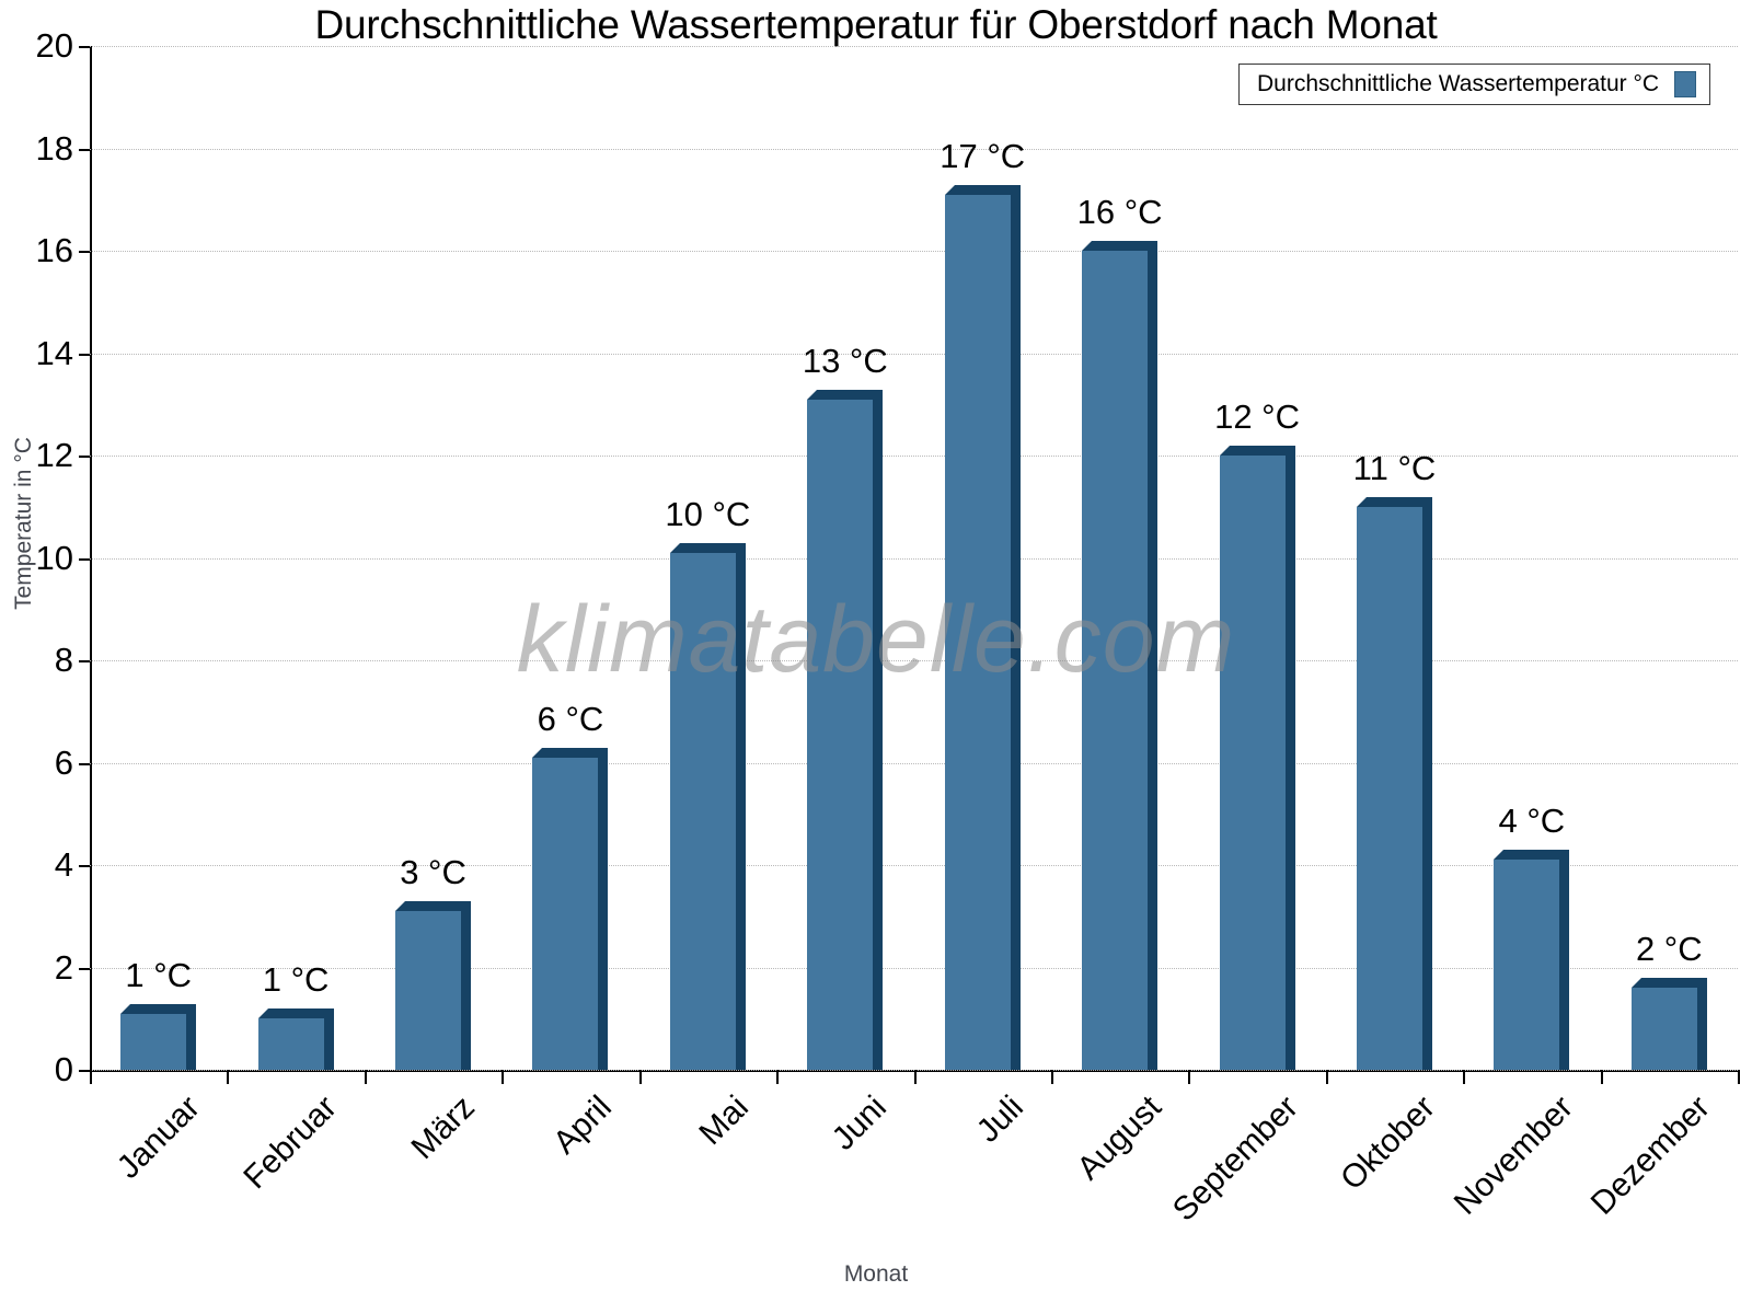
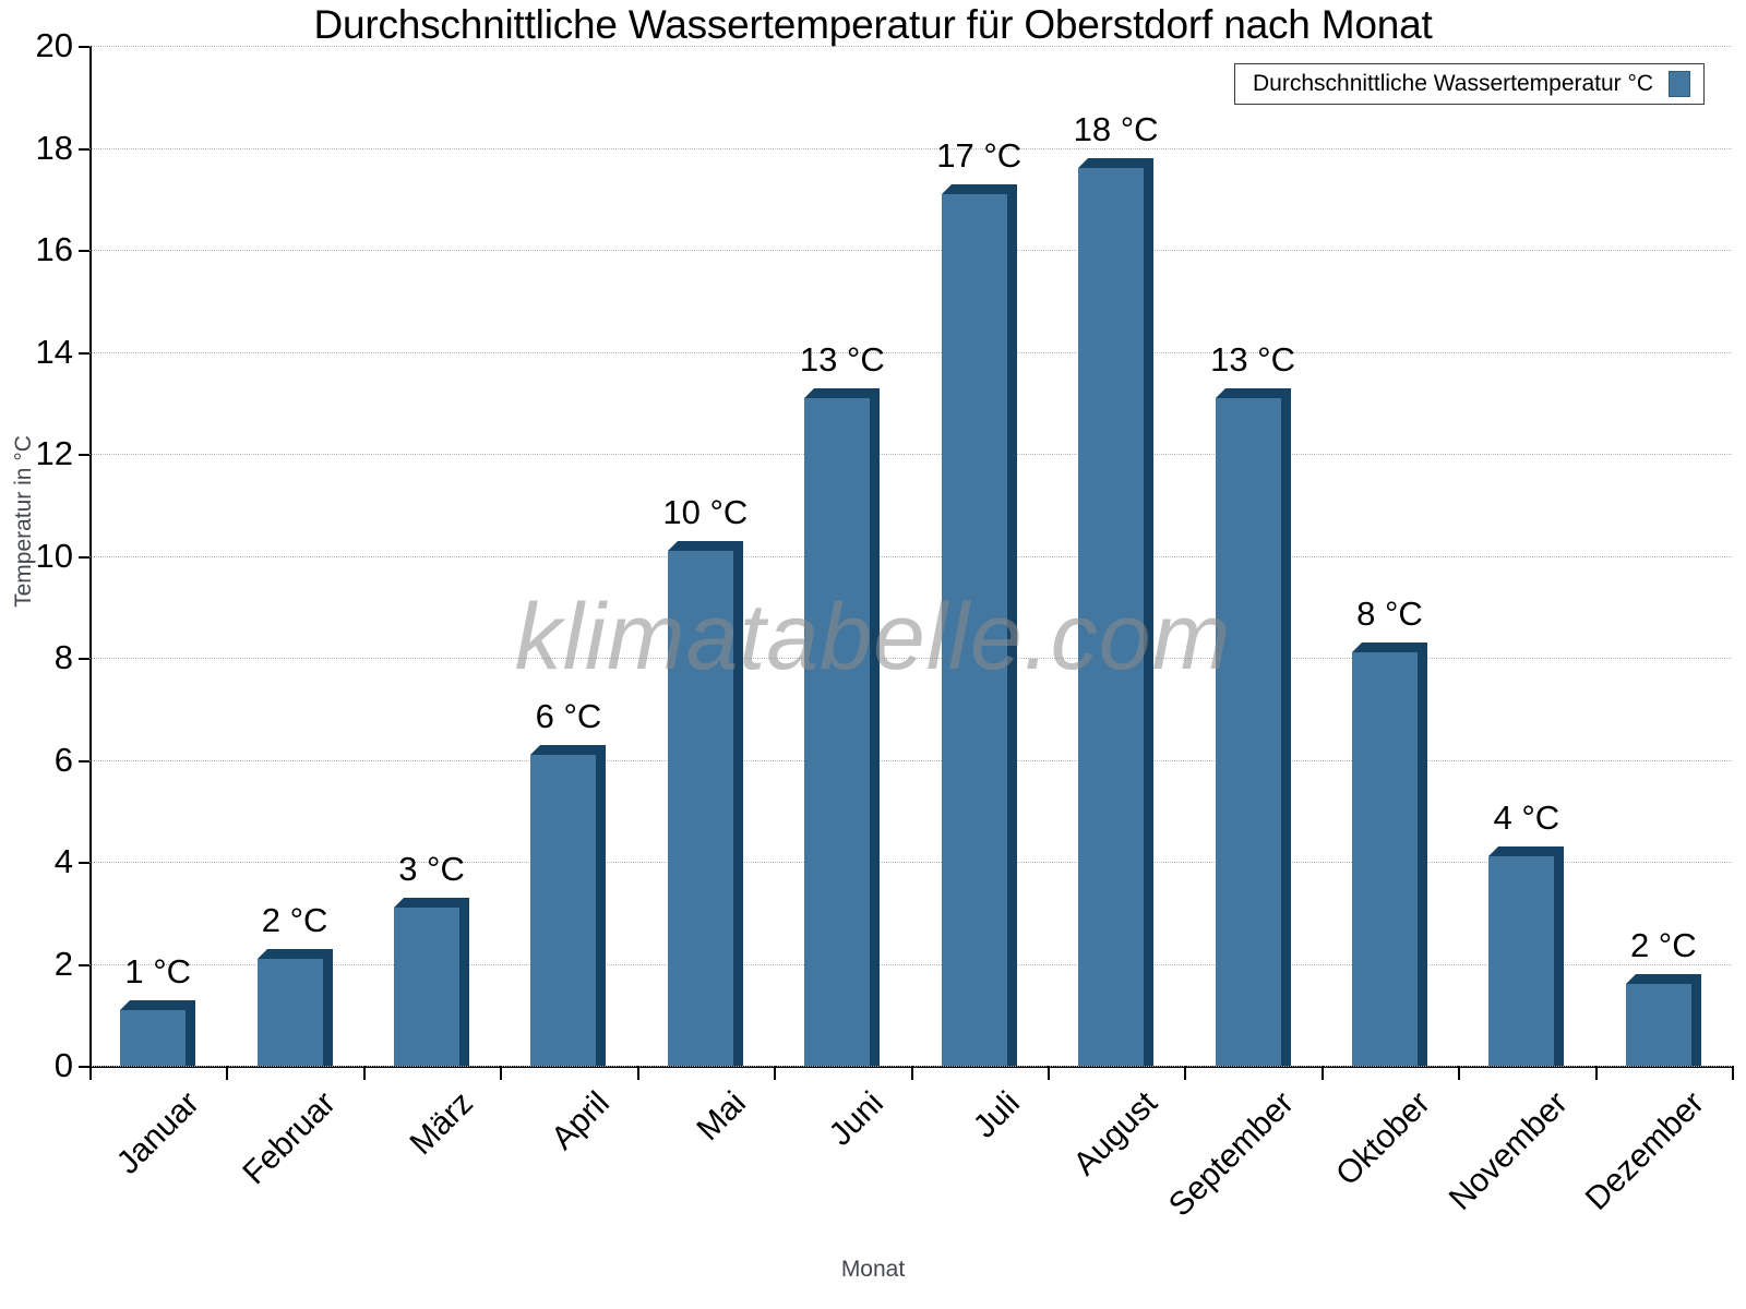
Februar: 1 -> 2
August: 16 -> 18
September: 12 -> 13
Oktober: 11 -> 8
